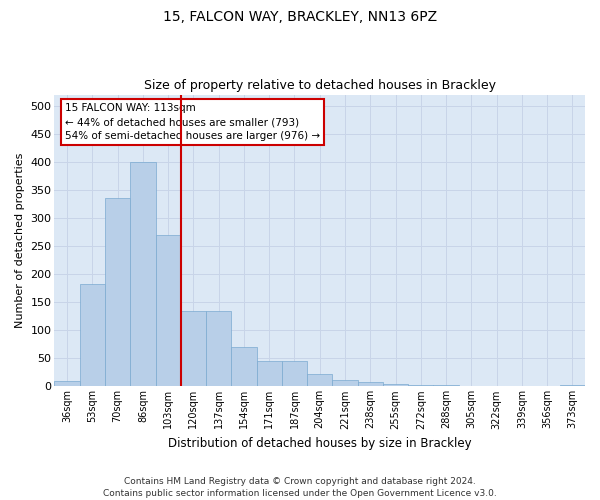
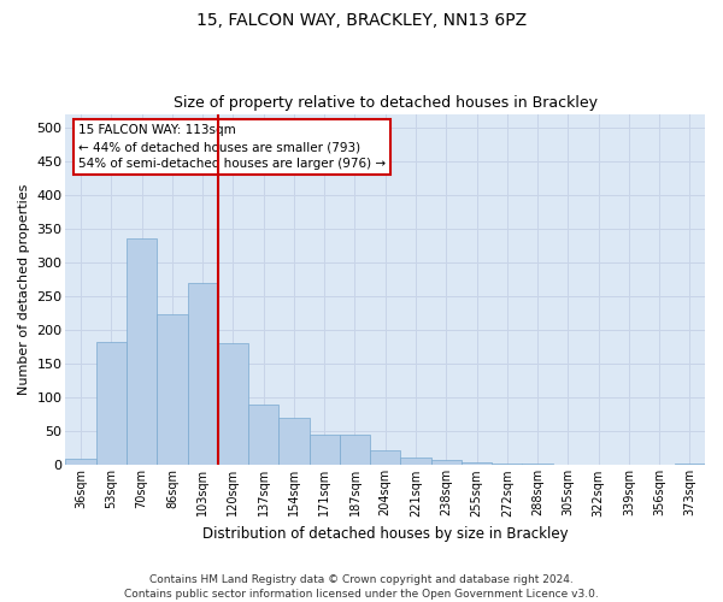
86sqm: 400 -> 224
120sqm: 135 -> 180
137sqm: 135 -> 90
